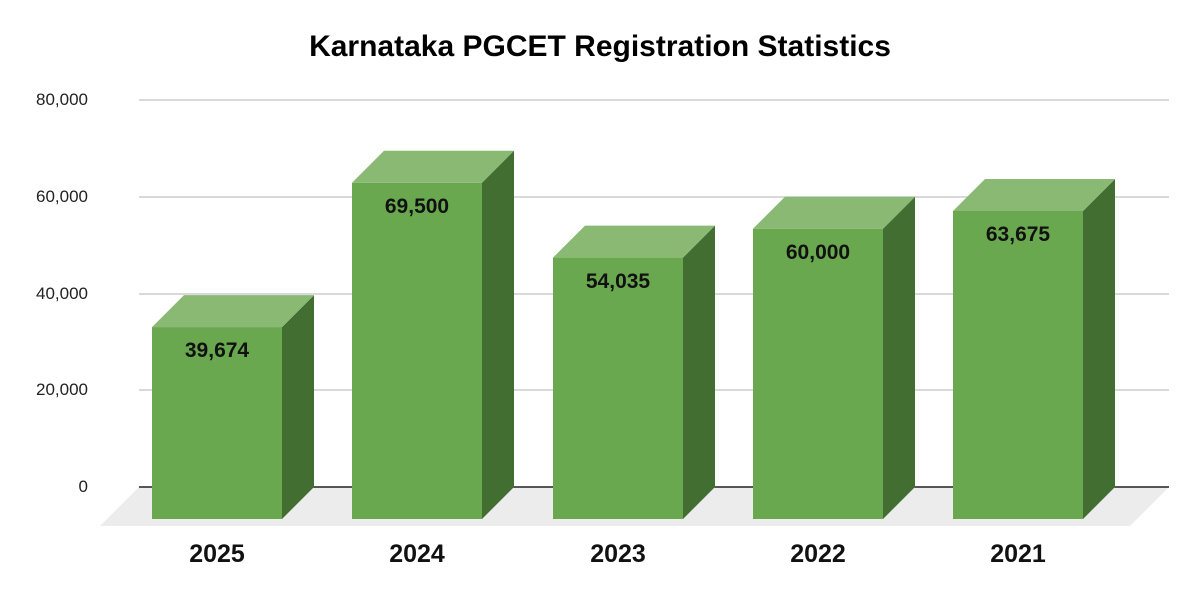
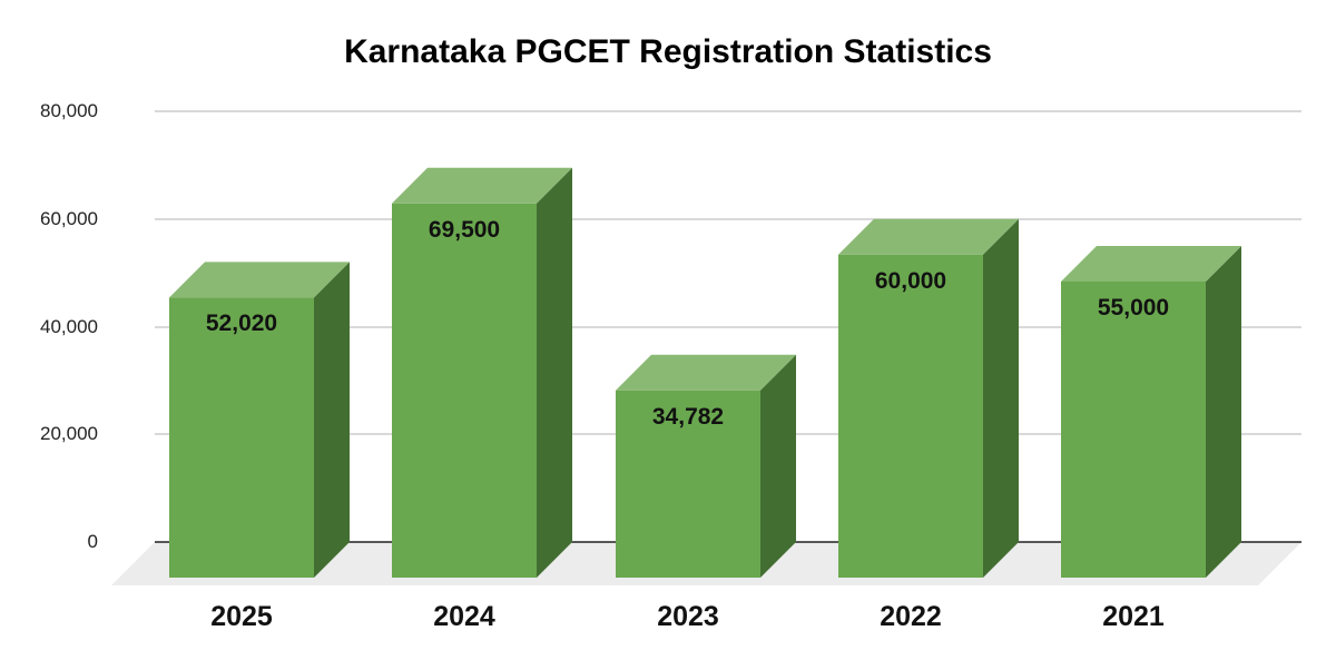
2025: 39,674 -> 52,020
2023: 54,035 -> 34,782
2021: 63,675 -> 55,000
